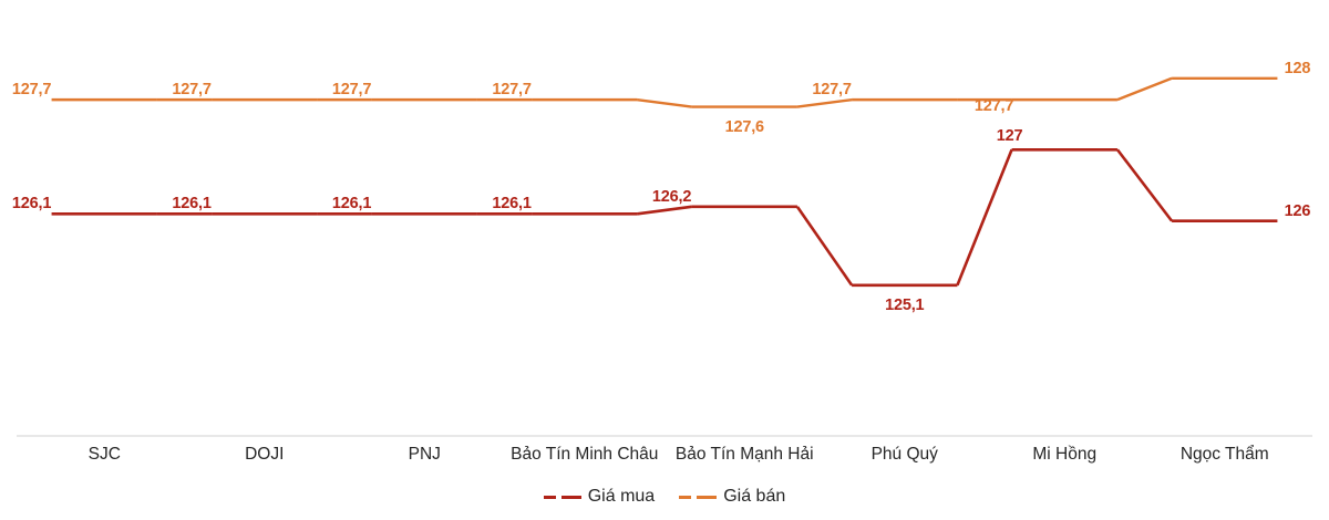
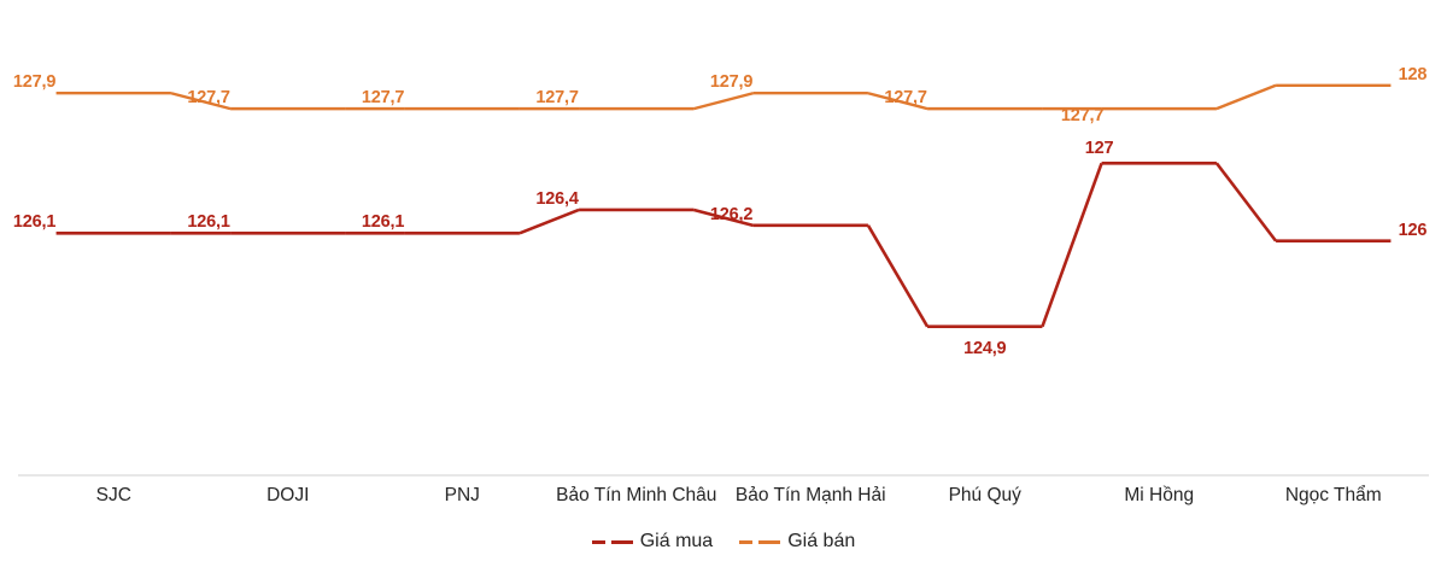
Giá bán/SJC: 127,7 -> 127,9
Giá mua/Bảo Tín Minh Châu: 126,1 -> 126,4
Giá bán/Bảo Tín Mạnh Hải: 127,6 -> 127,9
Giá mua/Phú Quý: 125,1 -> 124,9
